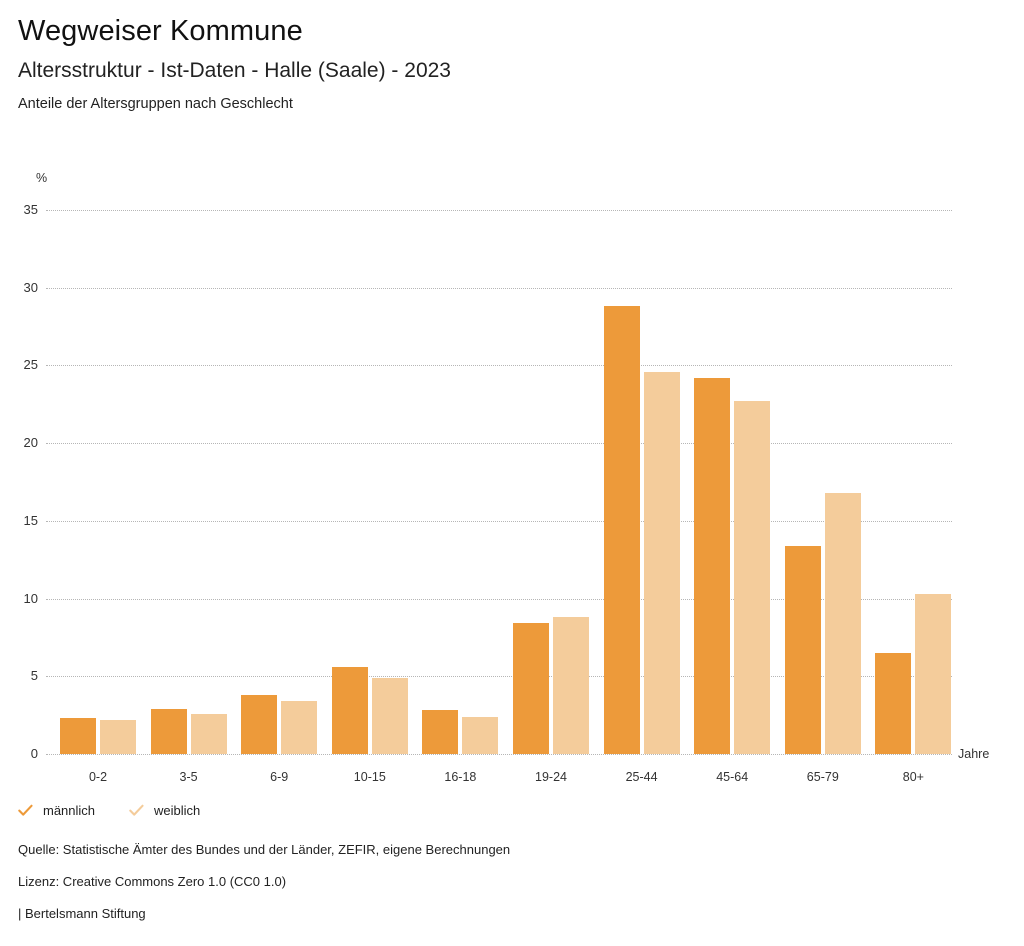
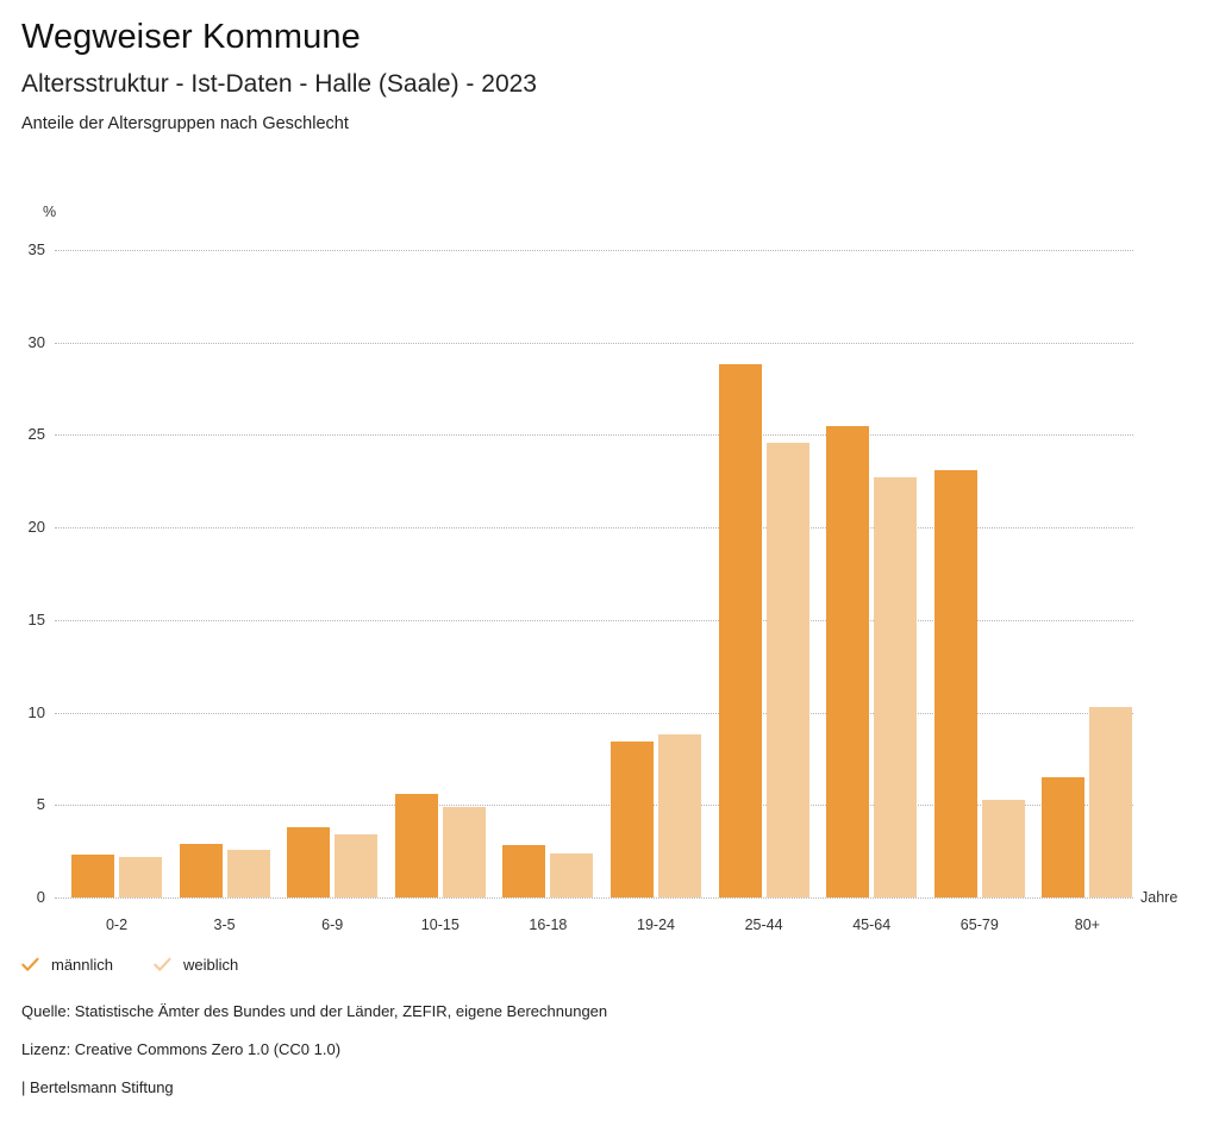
männlich/45-64: 24.2 -> 25.5
männlich/65-79: 13.4 -> 23.1
weiblich/65-79: 16.8 -> 5.3
